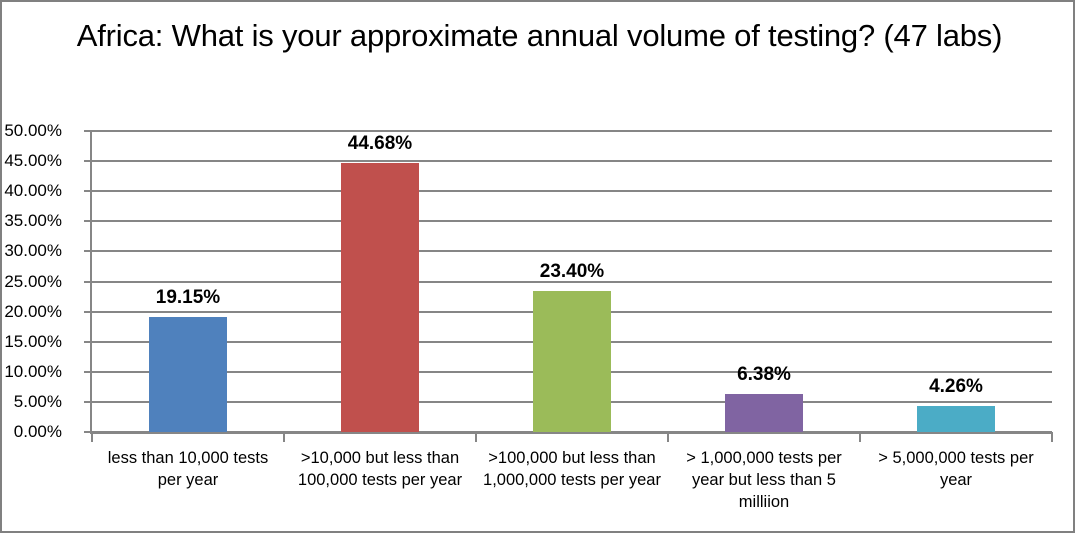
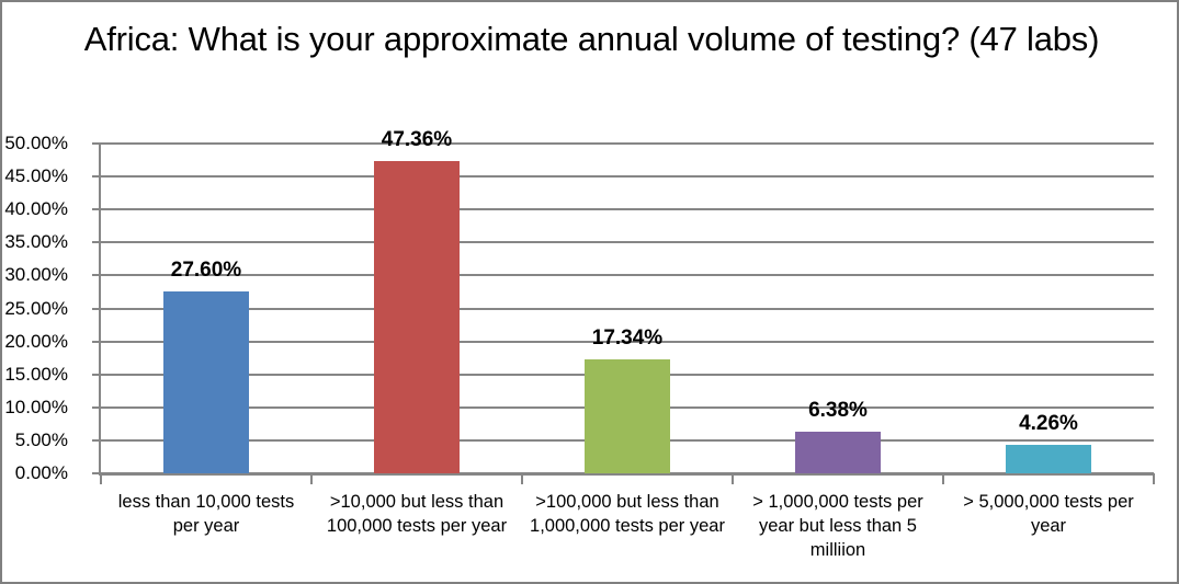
less than 10,000 tests per year: 19.15% -> 27.60%
>10,000 but less than 100,000 tests per year: 44.68% -> 47.36%
>100,000 but less than 1,000,000 tests per year: 23.40% -> 17.34%
